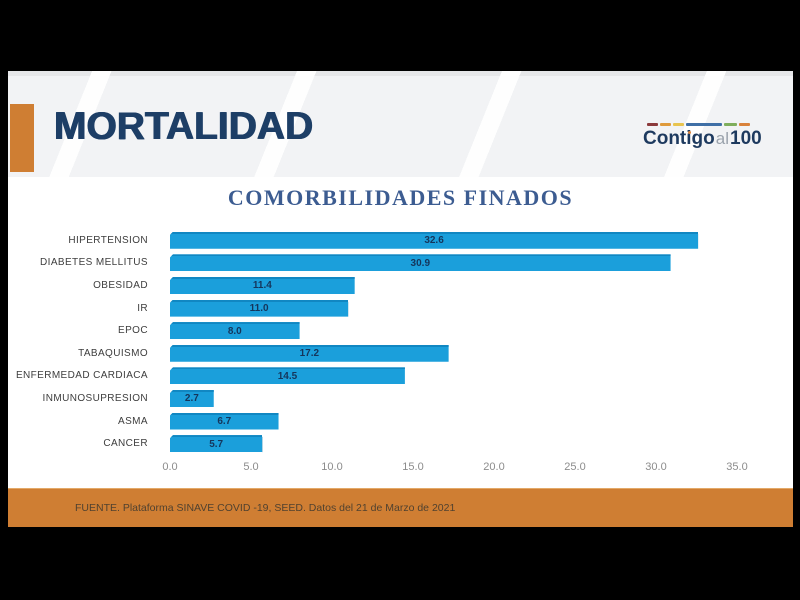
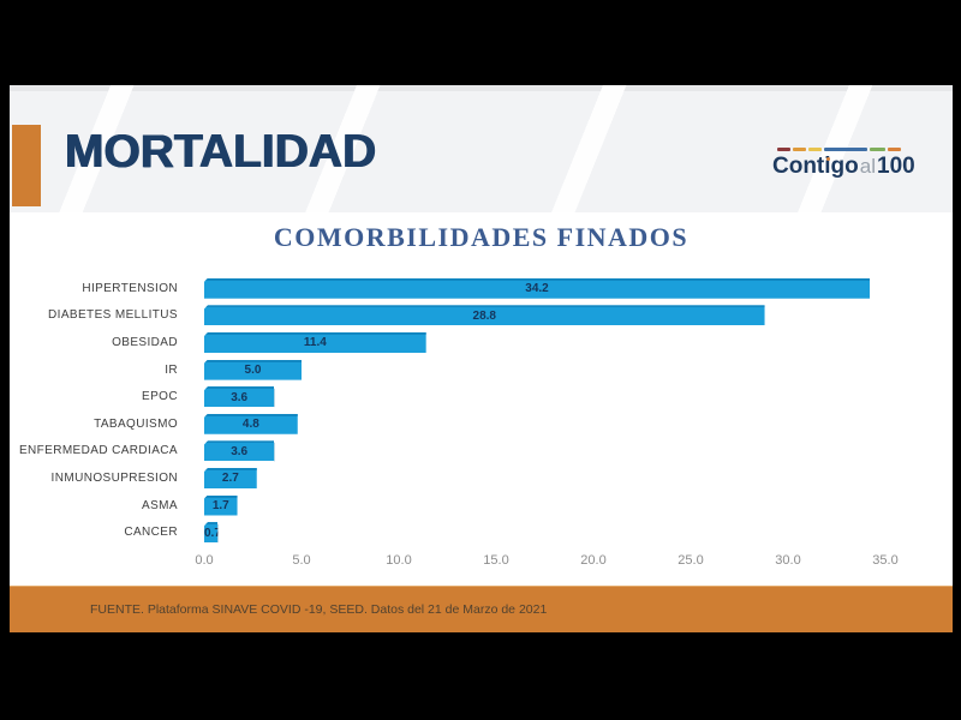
HIPERTENSION: 32.6 -> 34.2
DIABETES MELLITUS: 30.9 -> 28.8
IR: 11.0 -> 5.0
EPOC: 8.0 -> 3.6
TABAQUISMO: 17.2 -> 4.8
ENFERMEDAD CARDIACA: 14.5 -> 3.6
ASMA: 6.7 -> 1.7
CANCER: 5.7 -> 0.7
